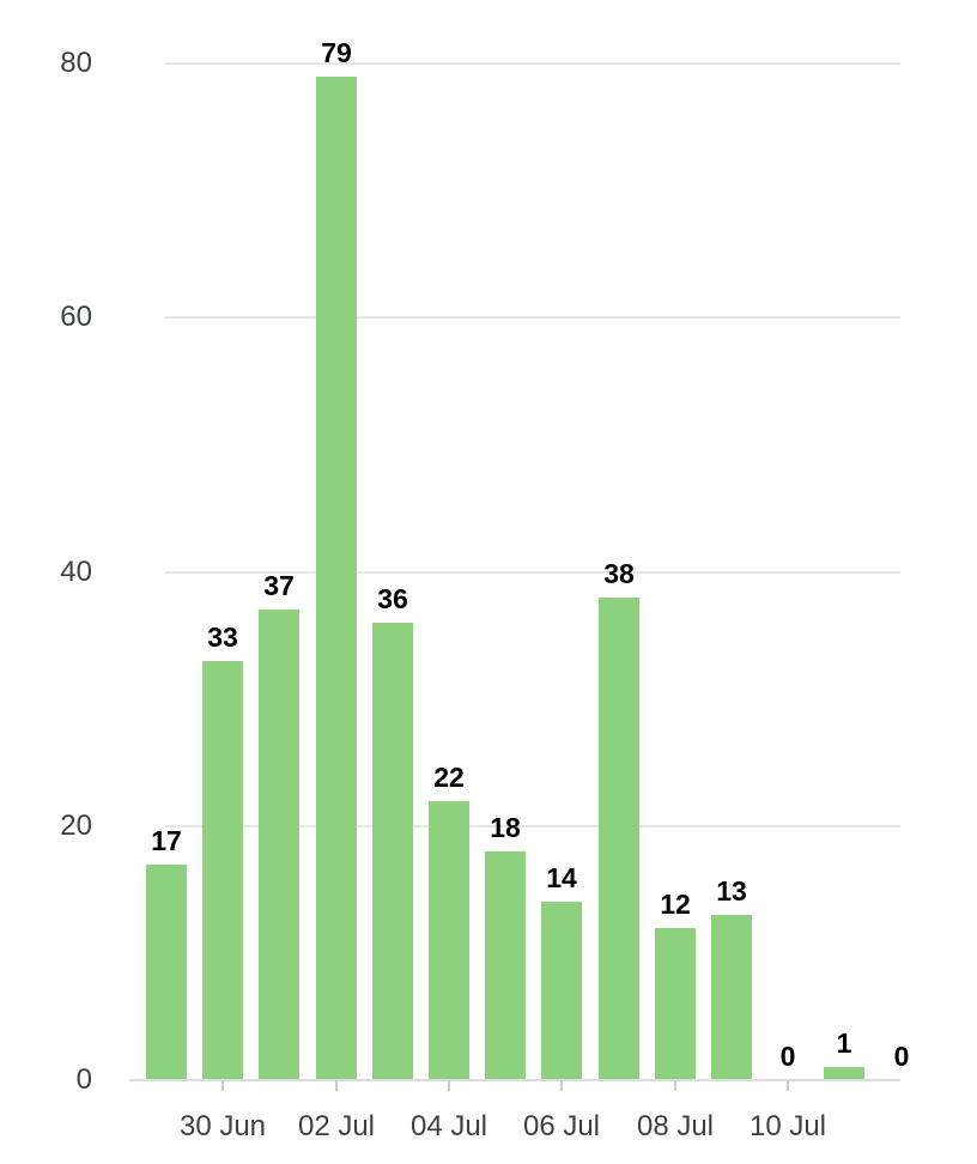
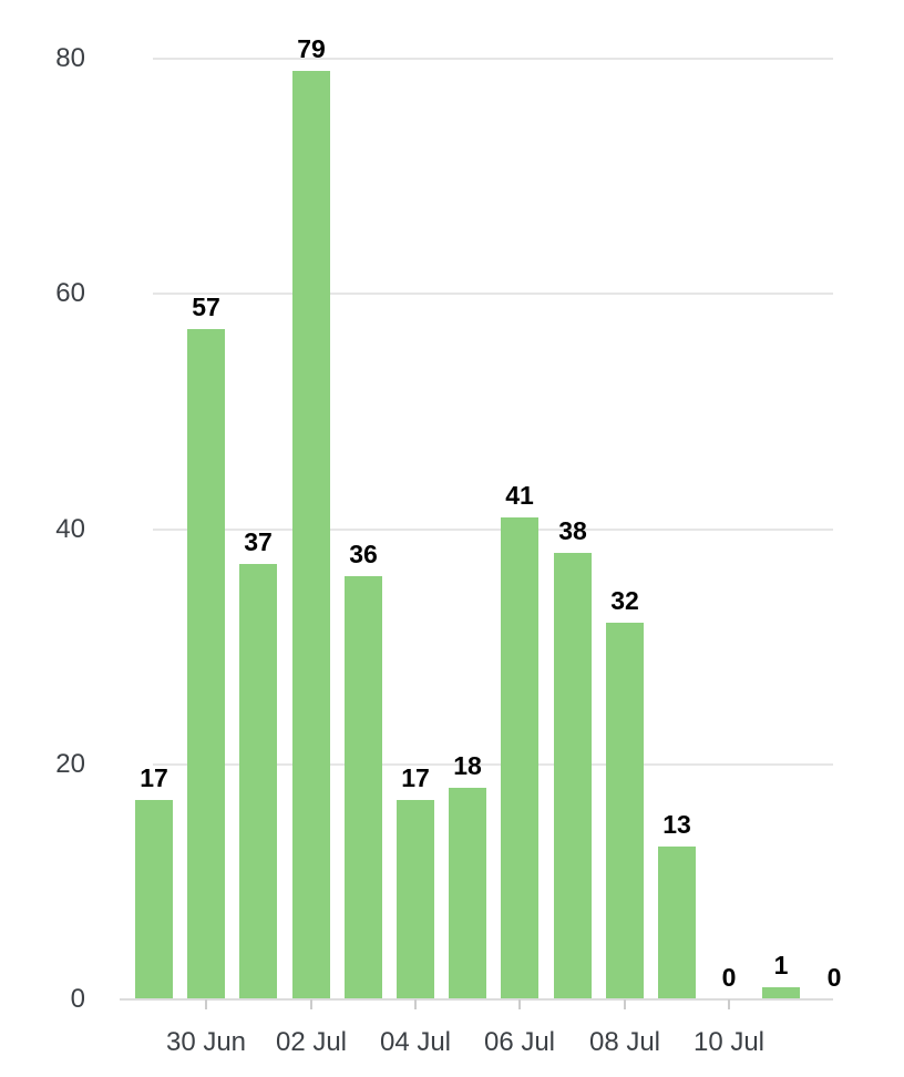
30 Jun: 33 -> 57
04 Jul: 22 -> 17
06 Jul: 14 -> 41
08 Jul: 12 -> 32
